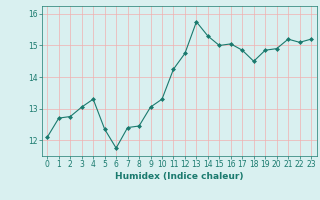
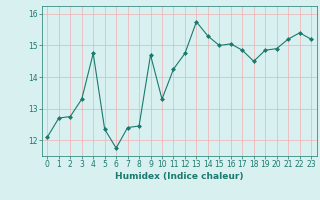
3: 13.05 -> 13.30
4: 13.30 -> 14.75
9: 13.05 -> 14.70
22: 15.10 -> 15.40
